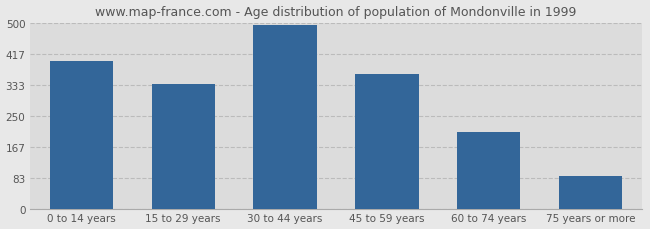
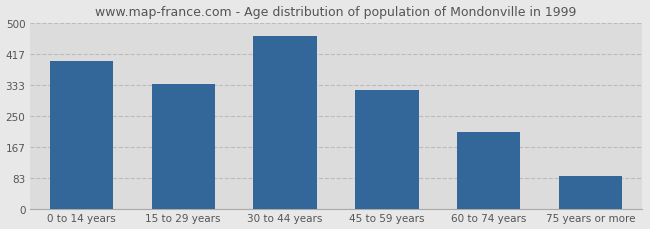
30 to 44 years: 493 -> 465
45 to 59 years: 362 -> 320
